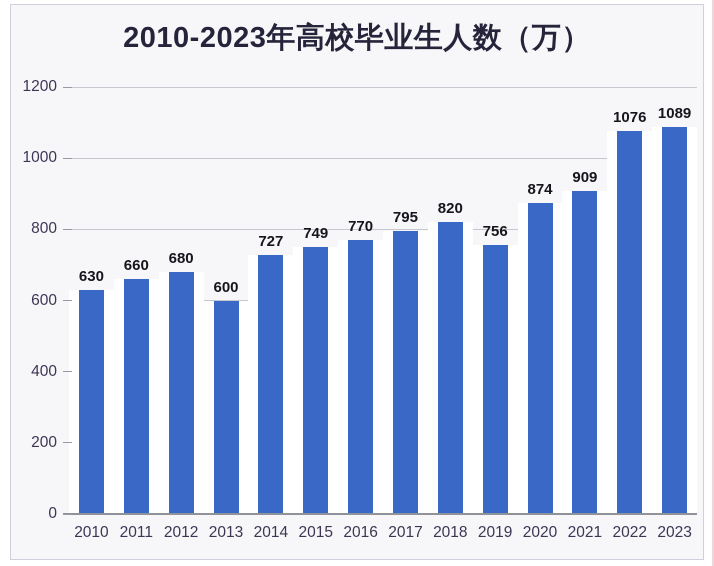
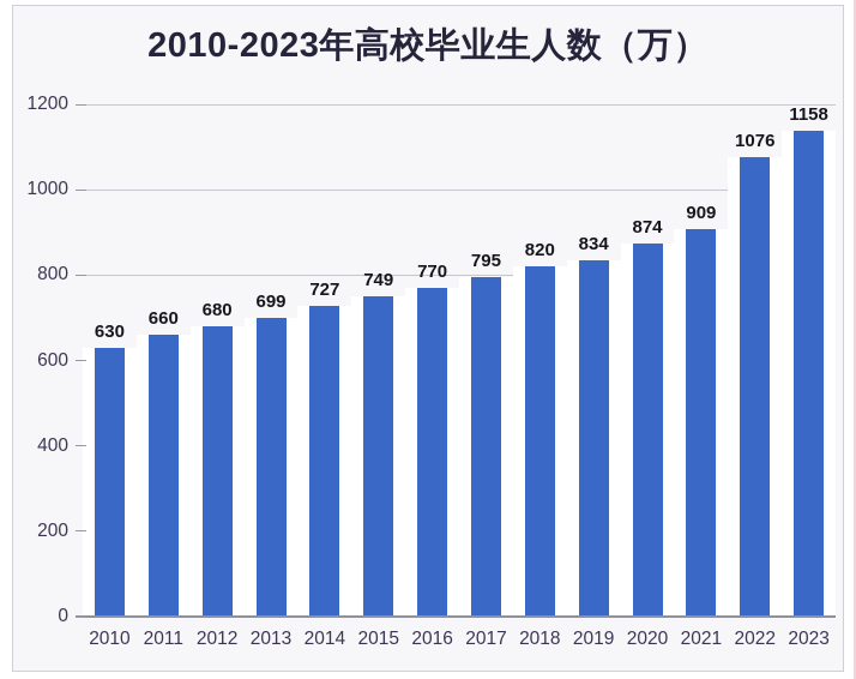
2013: 600 -> 699
2019: 756 -> 834
2023: 1089 -> 1158
